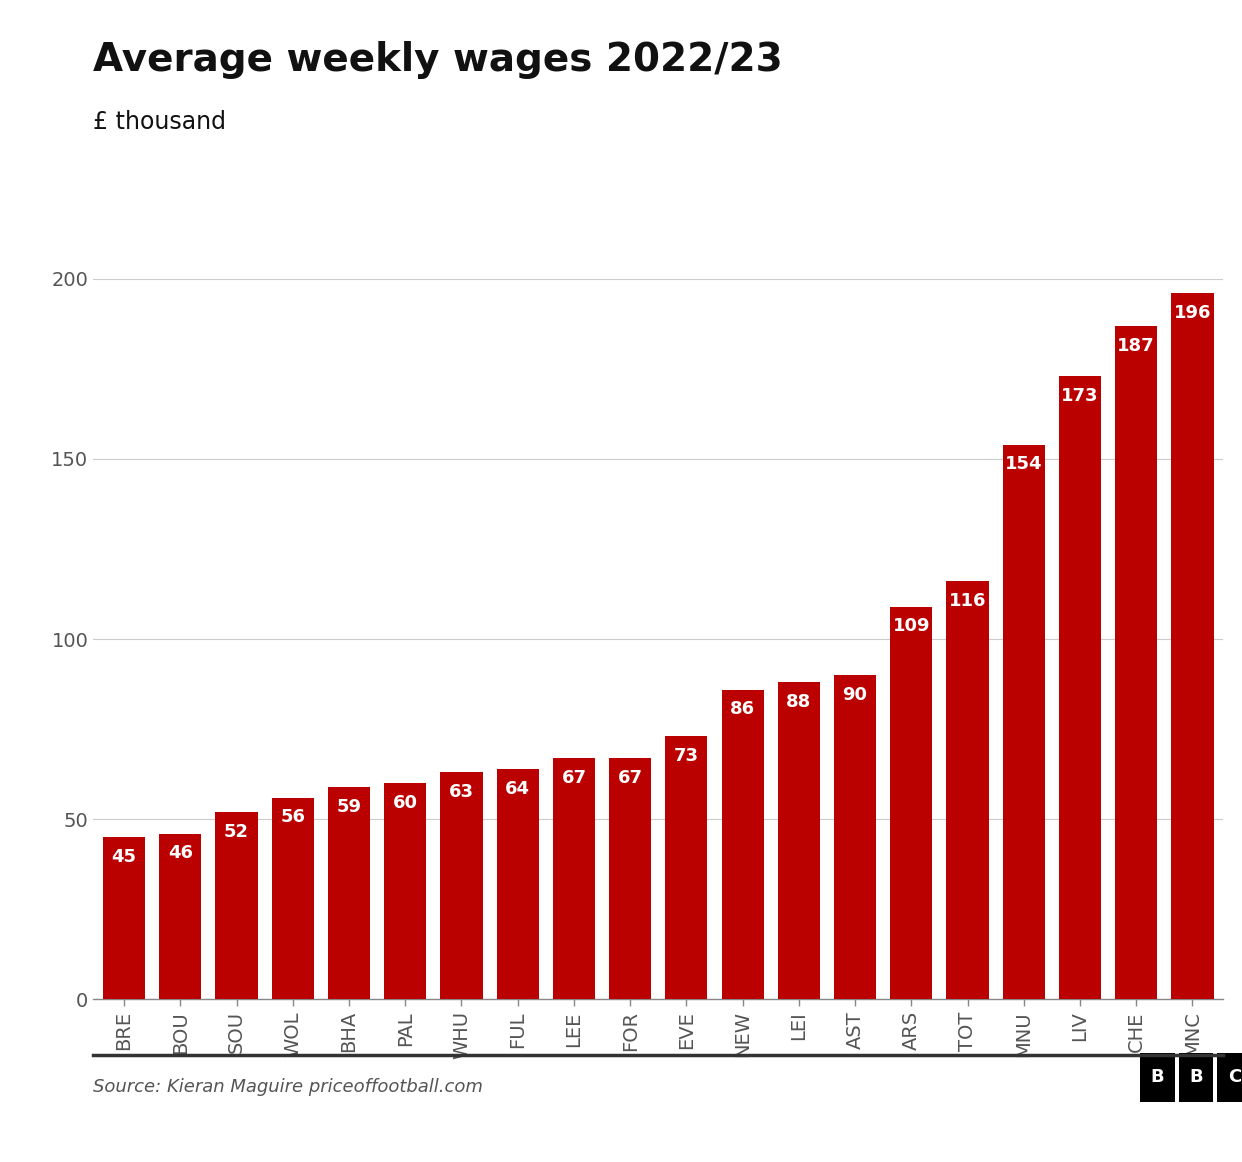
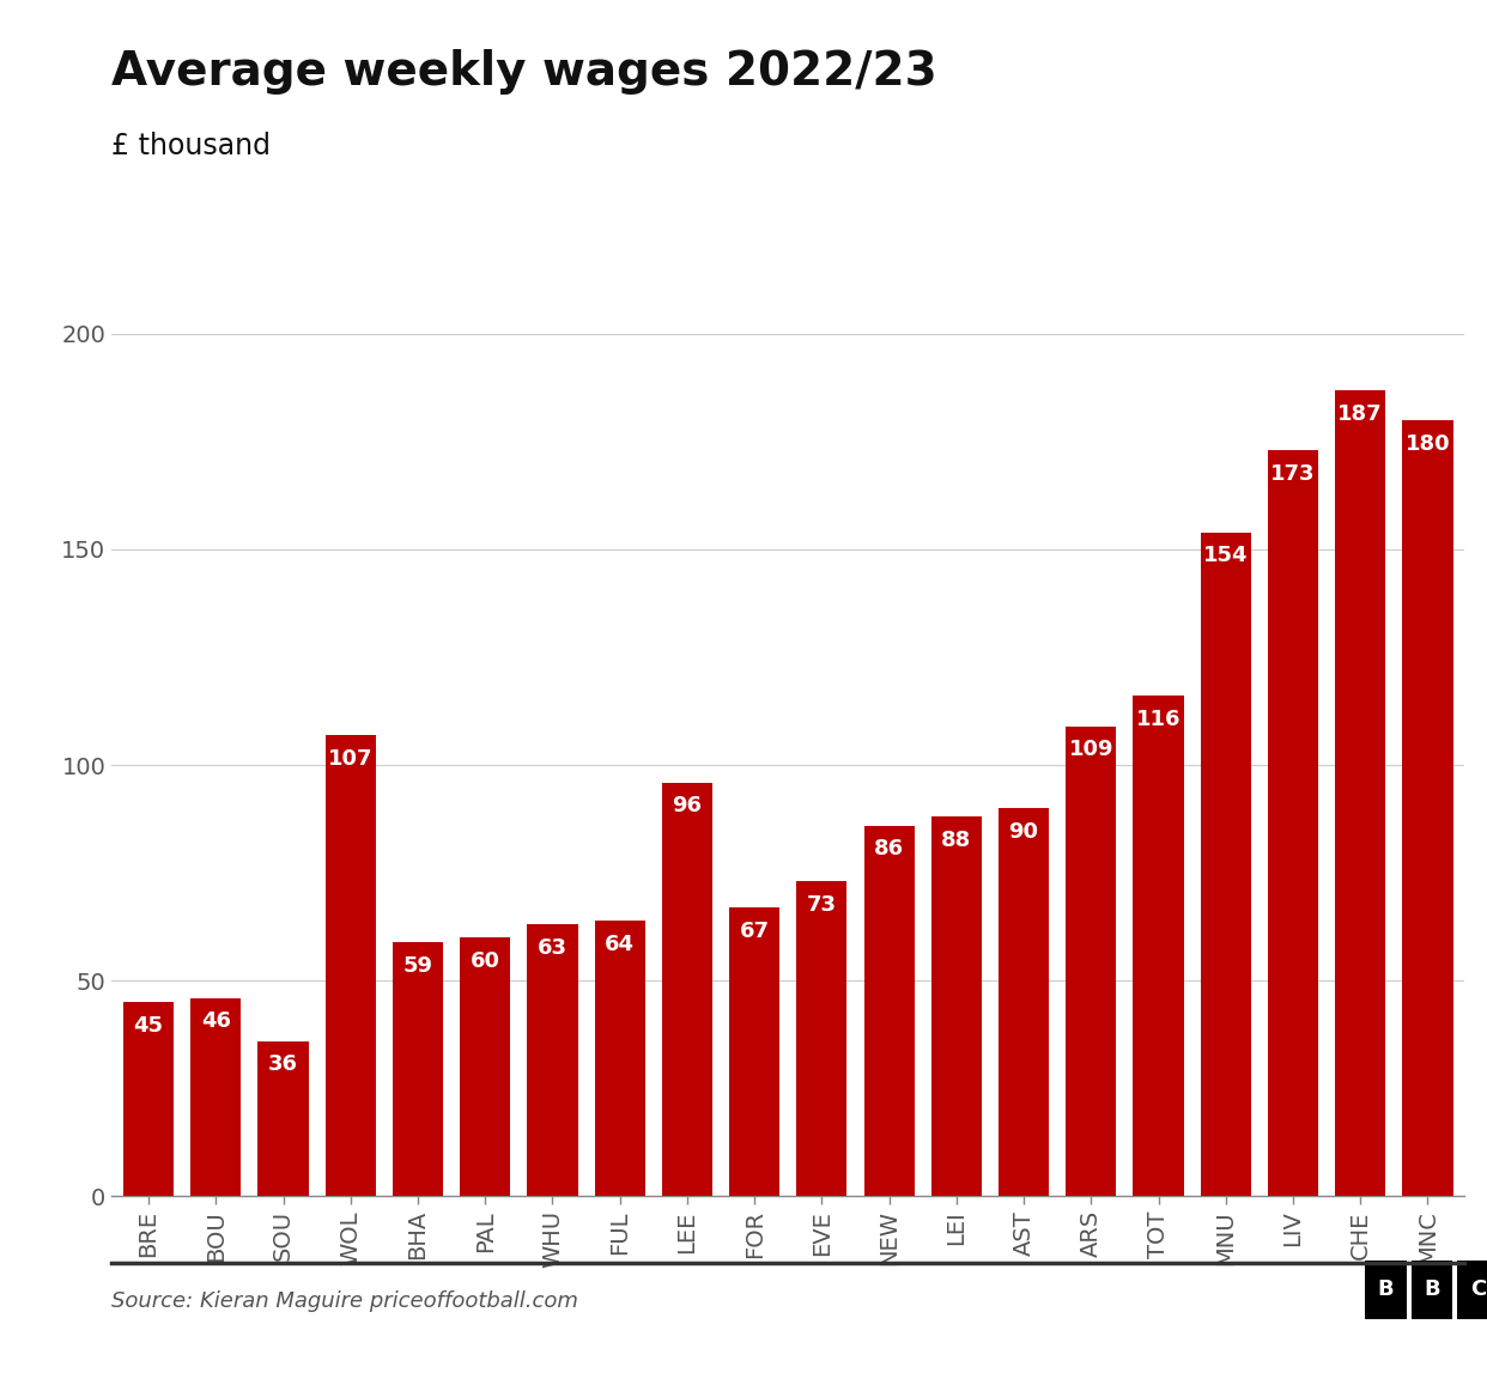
SOU: 52 -> 36
WOL: 56 -> 107
LEE: 67 -> 96
MNC: 196 -> 180
